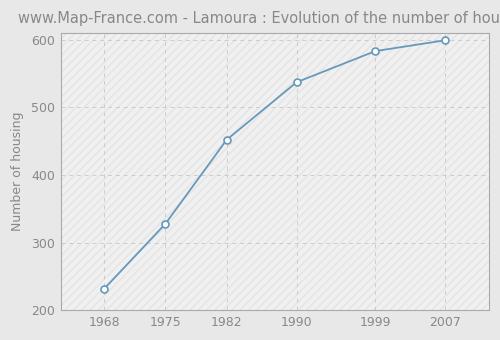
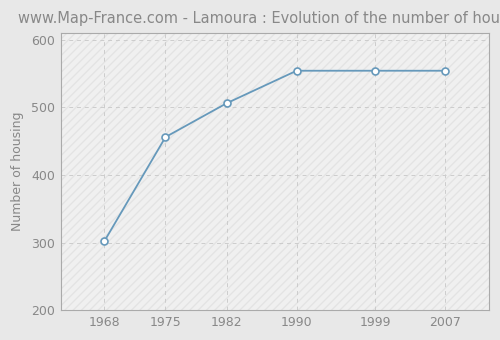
1968: 232 -> 302
1975: 328 -> 456
1982: 452 -> 506
1990: 537 -> 554
1999: 583 -> 554
2007: 599 -> 554
